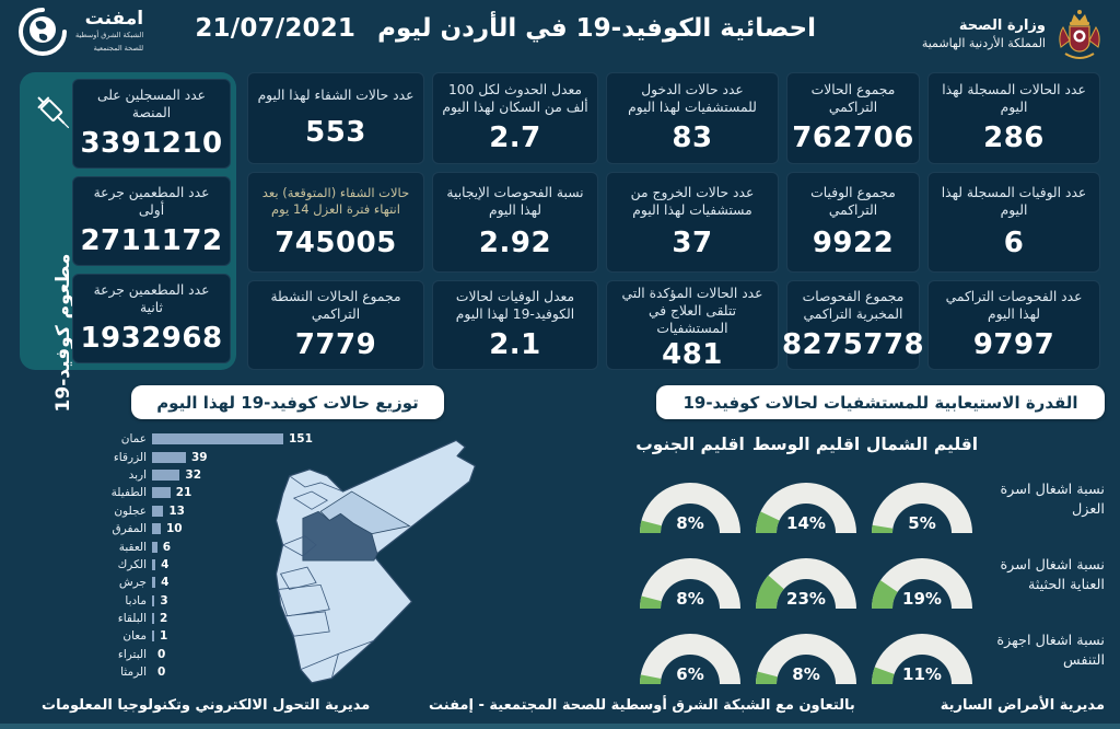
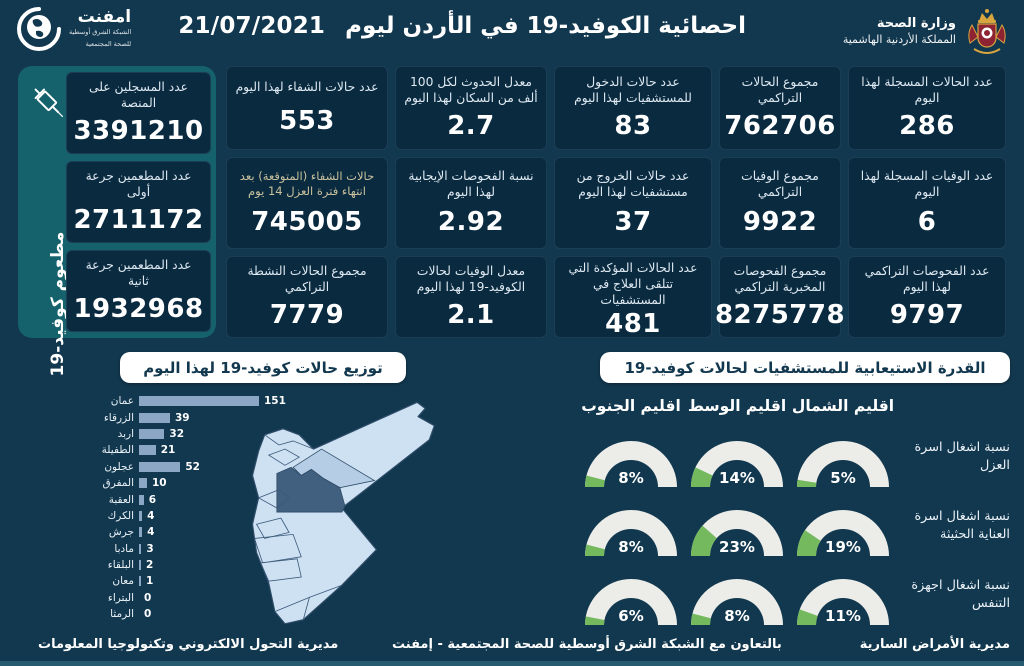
توزيع حالات كوفيد-19 لهذا اليوم/عجلون: 13 -> 52
